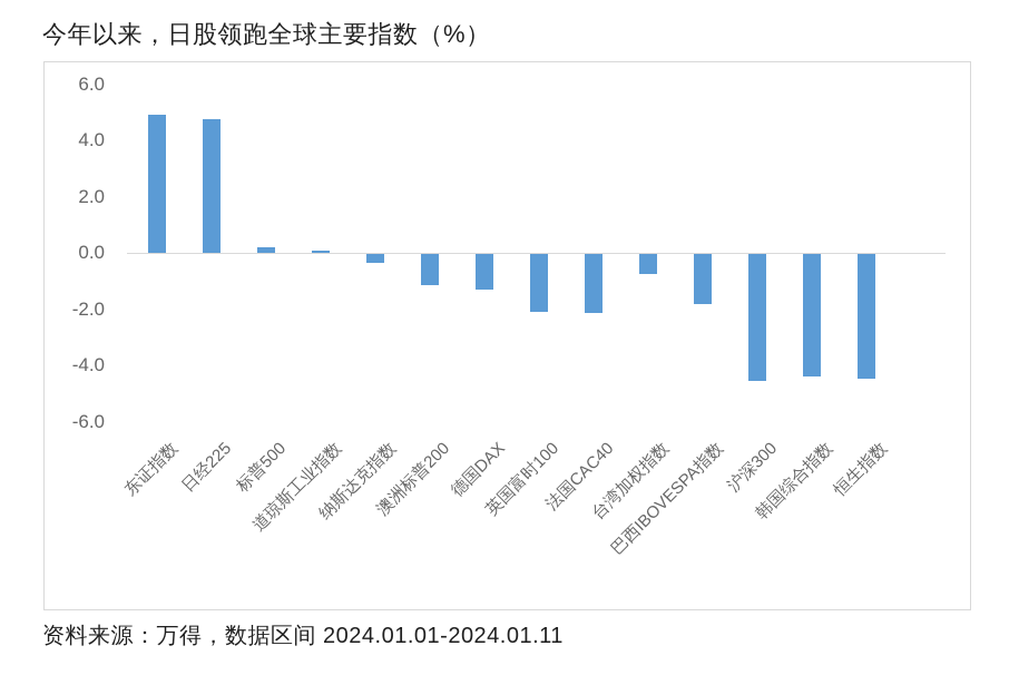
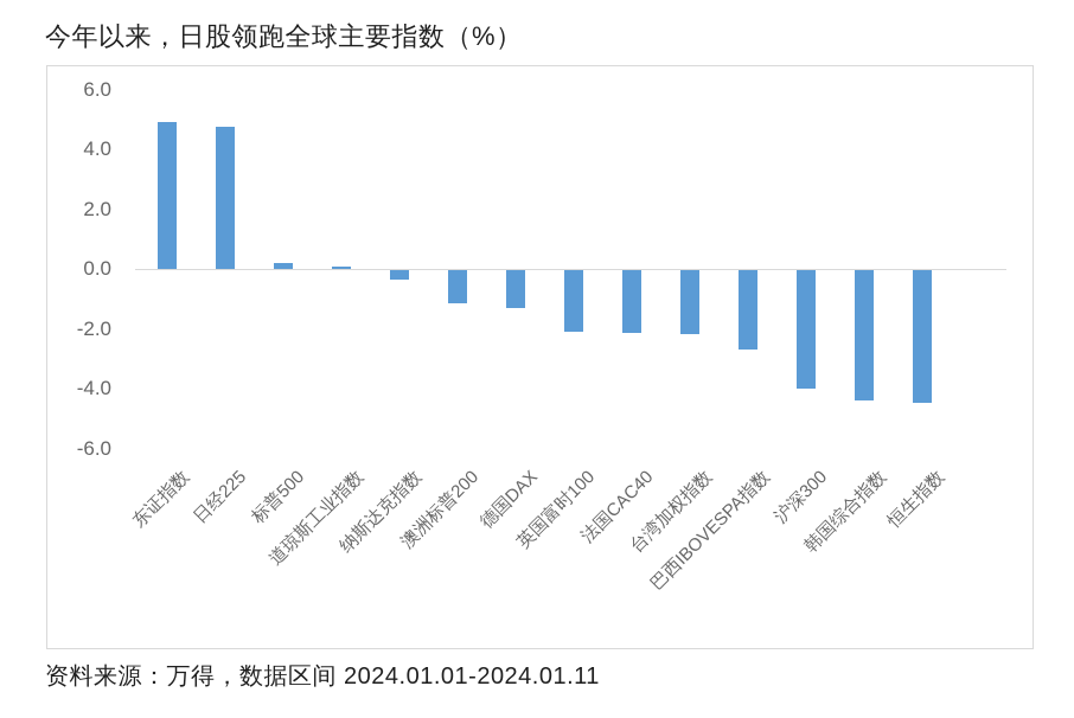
台湾加权指数: -0.7 -> -2.1
巴西IBOVESPA指数: -1.8 -> -2.6
沪深300: -4.5 -> -4.0
